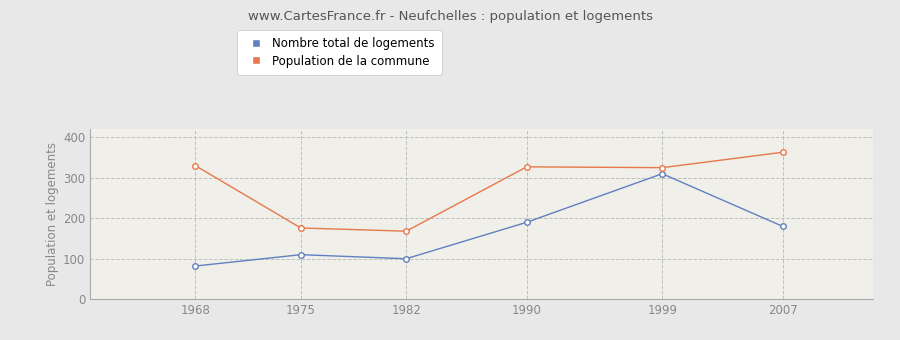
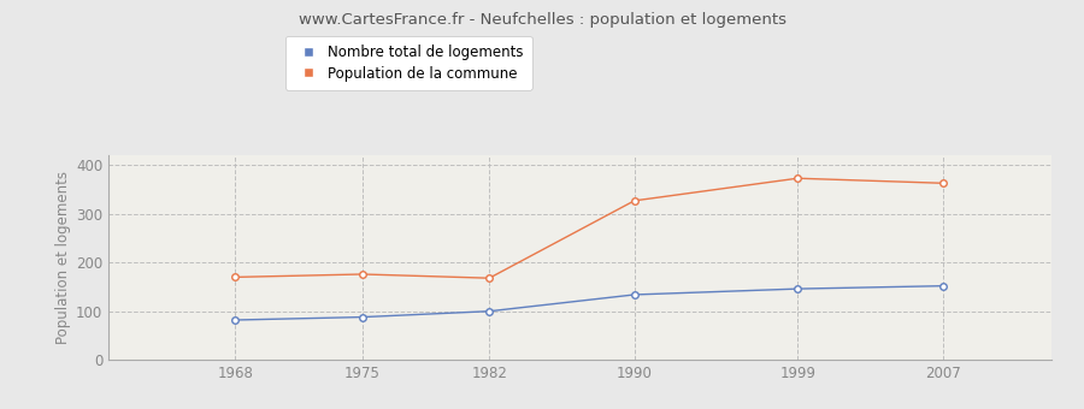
Population de la commune/1968: 330 -> 170
Nombre total de logements/1975: 110 -> 88
Nombre total de logements/1990: 190 -> 134
Nombre total de logements/1999: 310 -> 146
Population de la commune/1999: 325 -> 373
Nombre total de logements/2007: 180 -> 152
